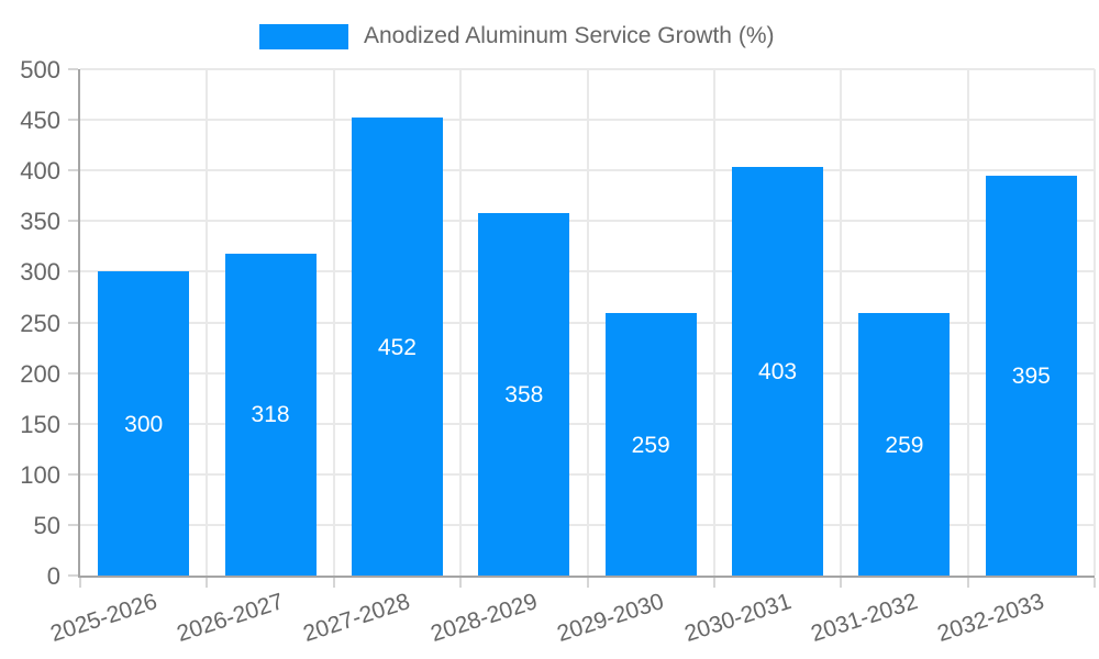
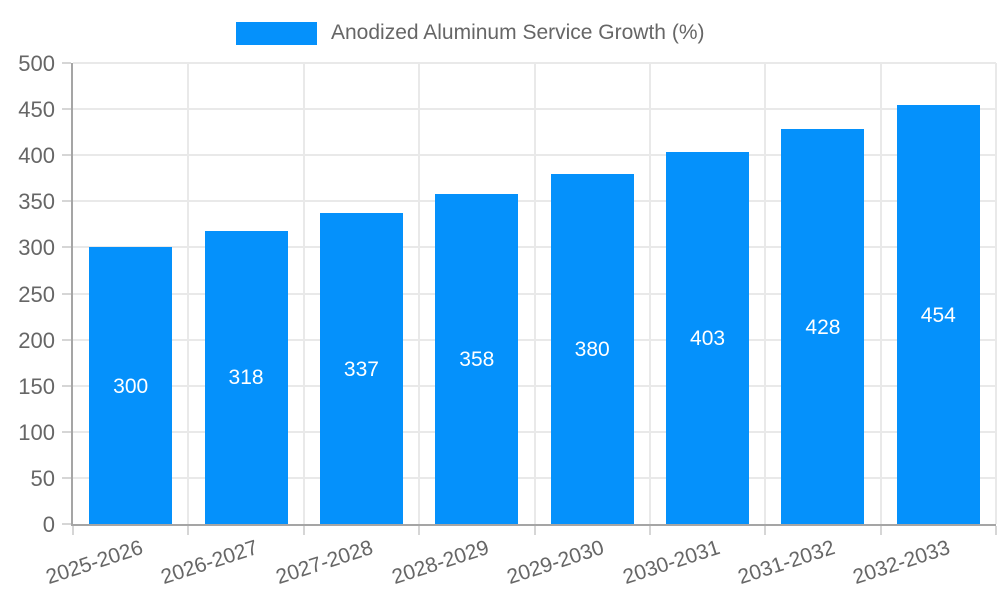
2027-2028: 452 -> 337
2029-2030: 259 -> 380
2031-2032: 259 -> 428
2032-2033: 395 -> 454
